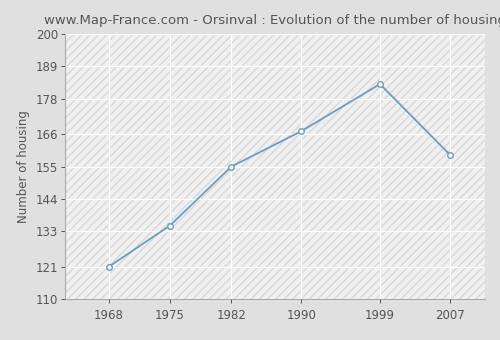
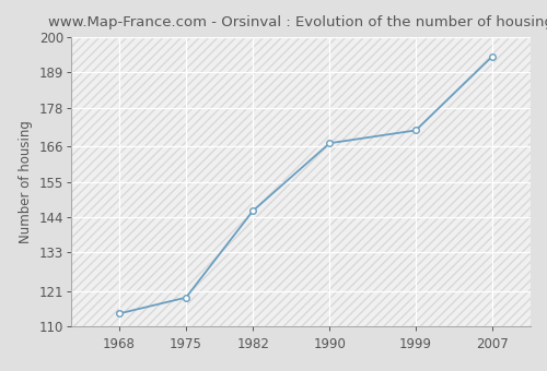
1968: 121 -> 114
1975: 135 -> 119
1982: 155 -> 146
1999: 183 -> 171
2007: 159 -> 194
